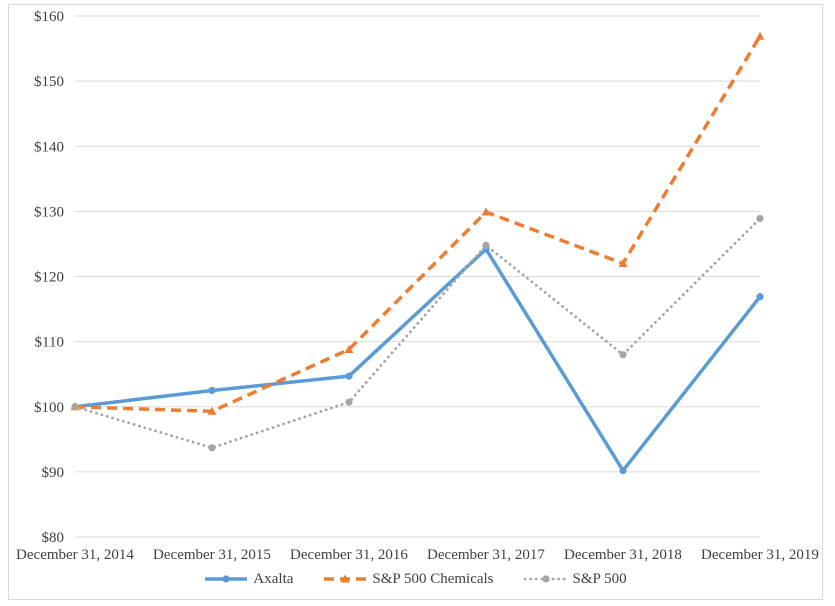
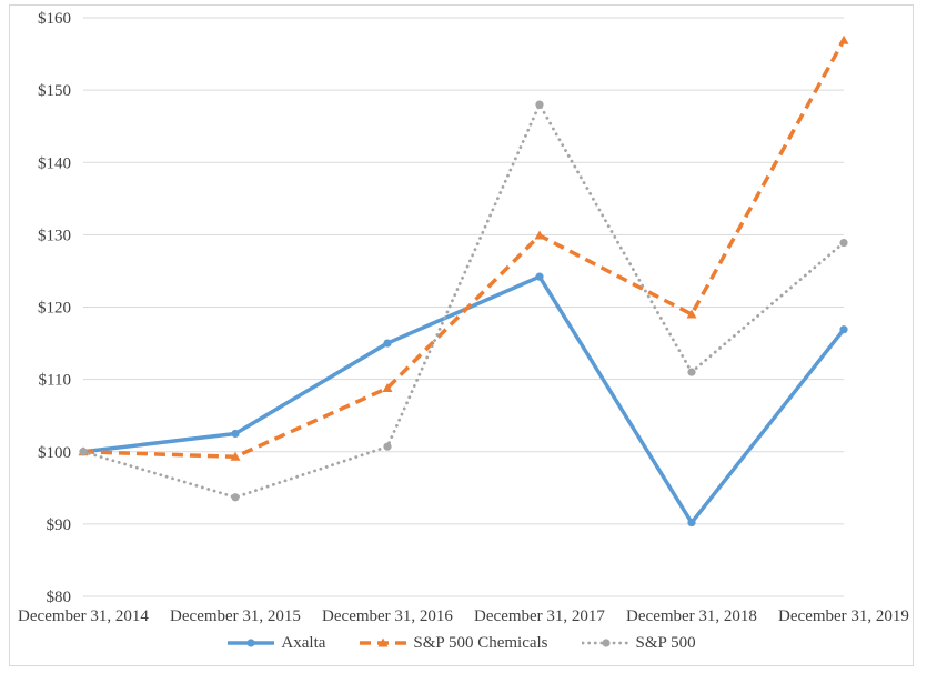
Axalta/December 31, 2016: $105 -> $115
S&P 500/December 31, 2017: $125 -> $148
S&P 500 Chemicals/December 31, 2018: $122 -> $119
S&P 500/December 31, 2018: $108 -> $111
